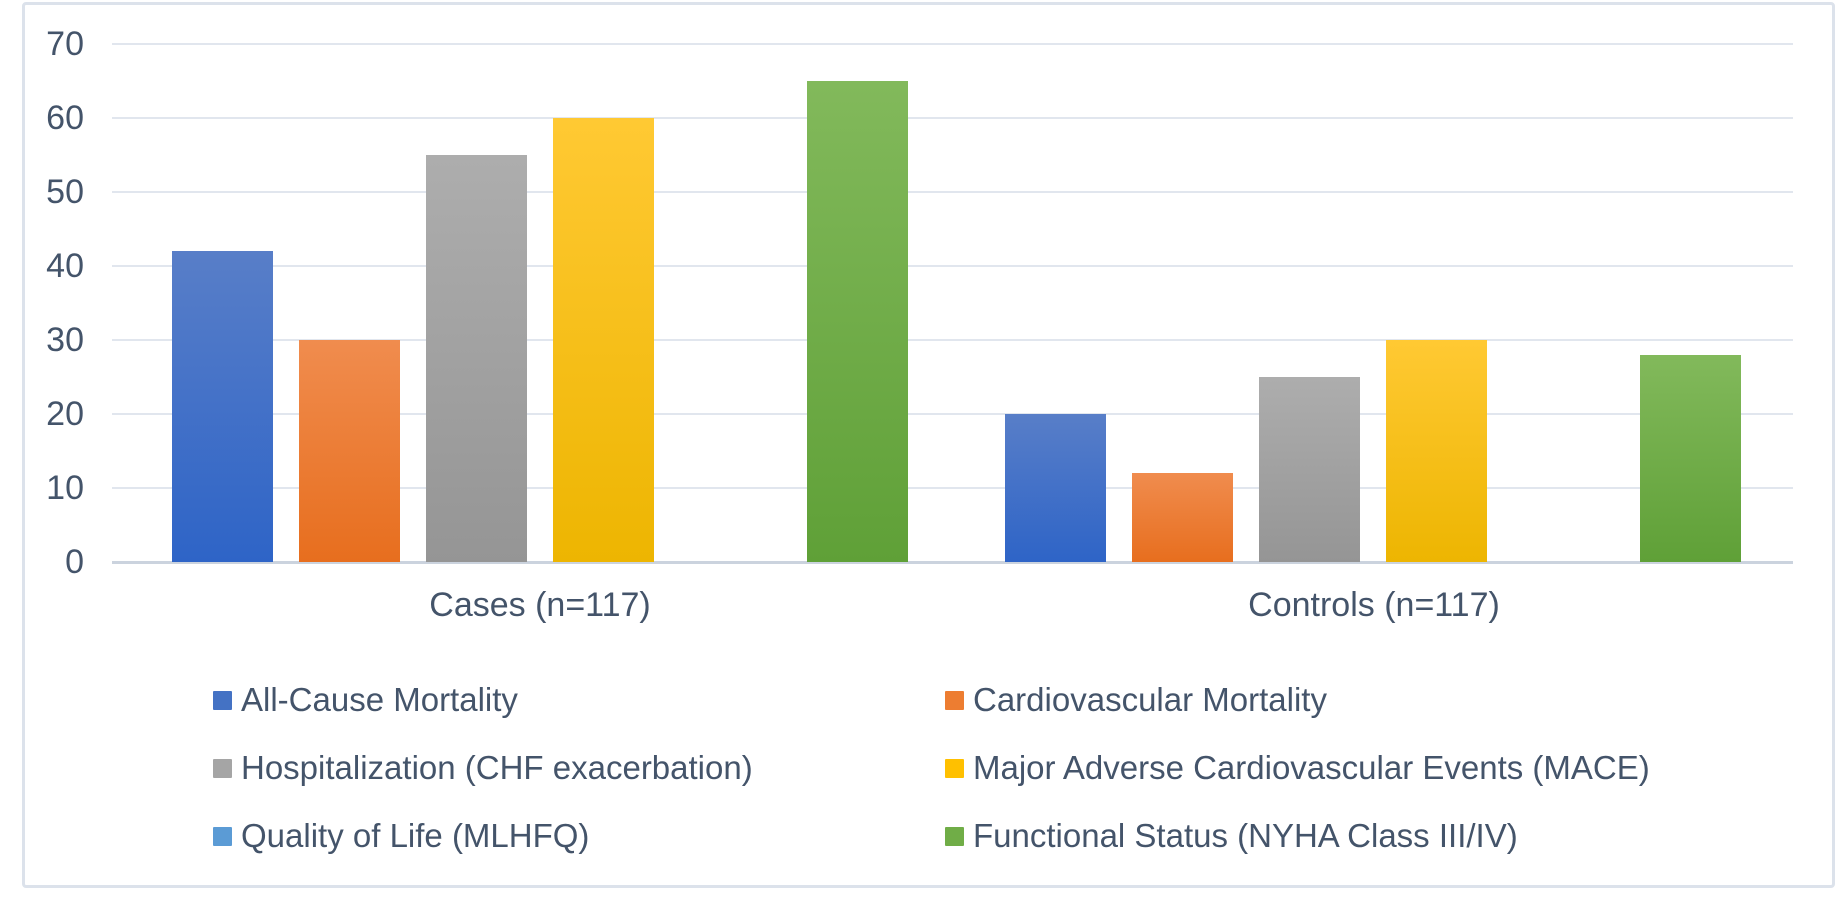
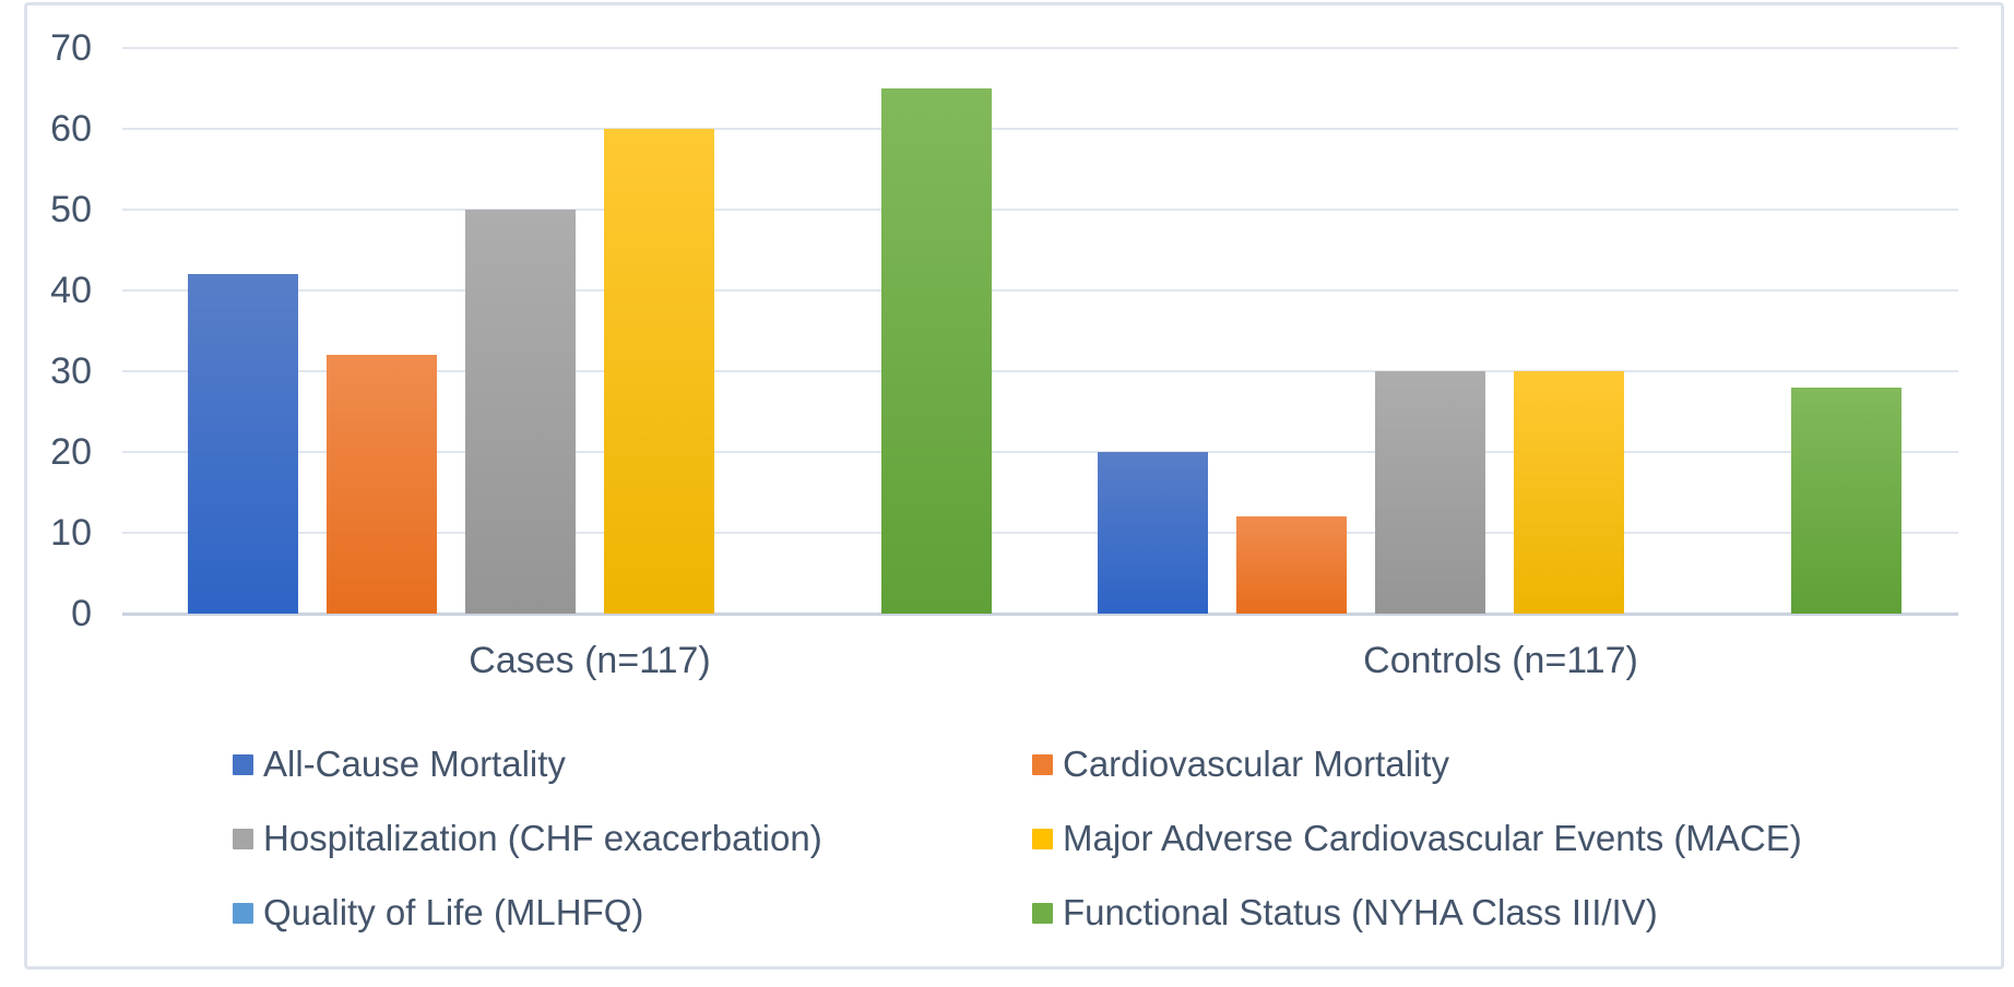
Cardiovascular Mortality/Cases (n=117): 30 -> 32
Hospitalization (CHF exacerbation)/Cases (n=117): 55 -> 50
Hospitalization (CHF exacerbation)/Controls (n=117): 25 -> 30
